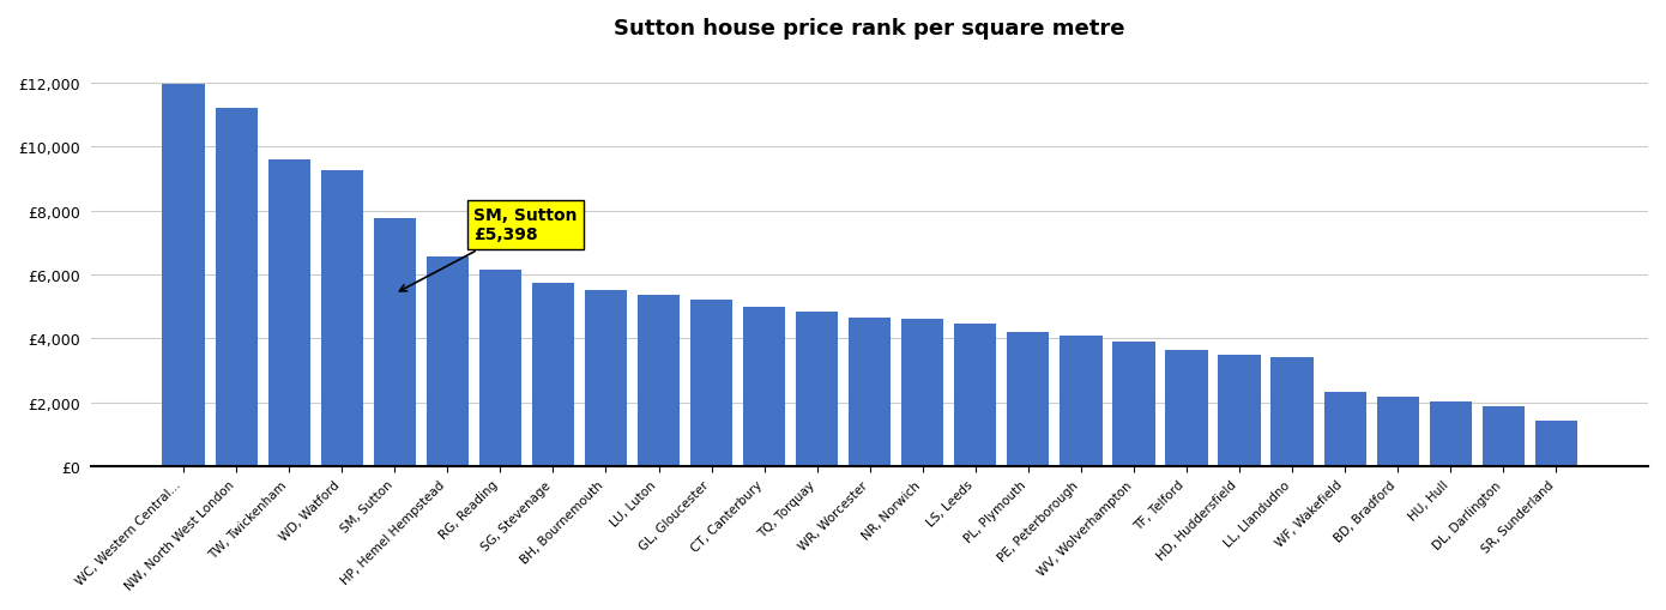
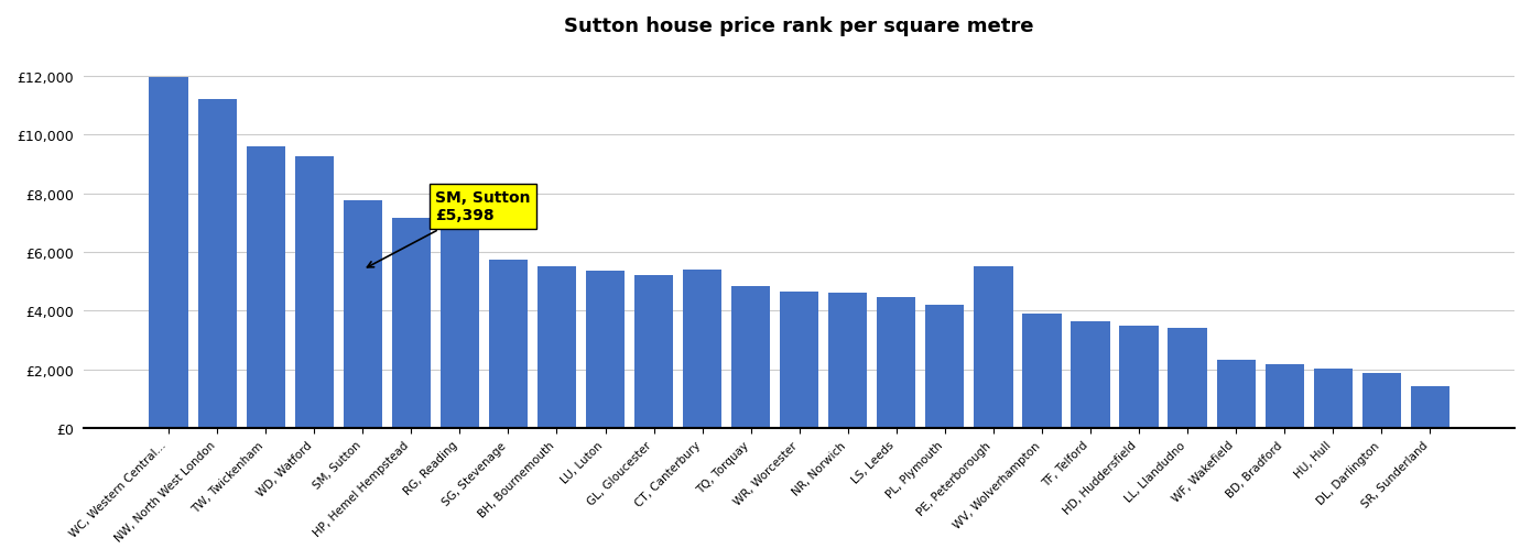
HP, Hemel Hempstead: £6,550 -> £7,150
RG, Reading: £6,150 -> £6,850
CT, Canterbury: £5,000 -> £5,400
PE, Peterborough: £4,100 -> £5,500
